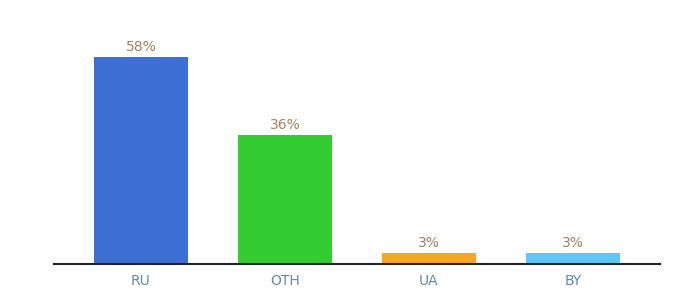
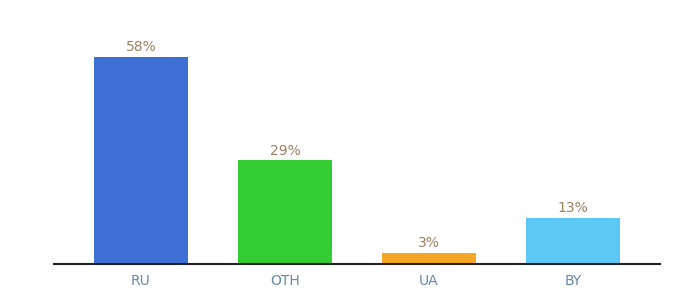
OTH: 36% -> 29%
BY: 3% -> 13%
